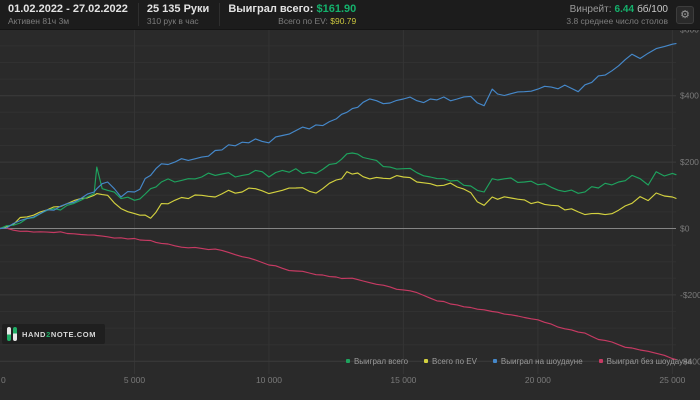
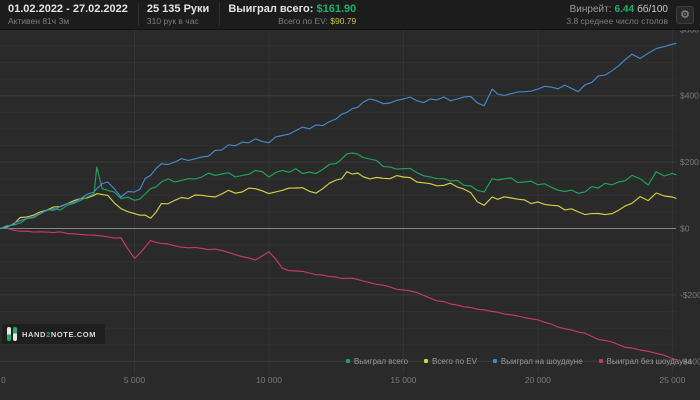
Выиграл без шоудауна/5000: -$30 -> -$90
Выиграл без шоудауна/10000: -$110 -> -$70
